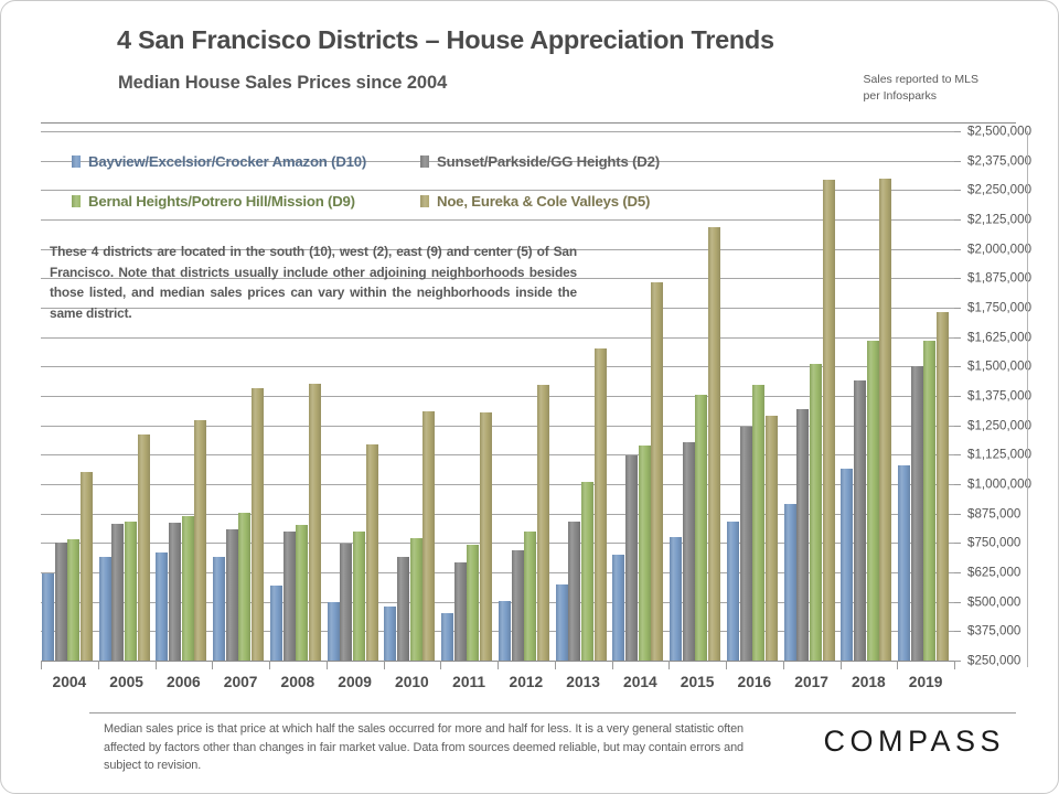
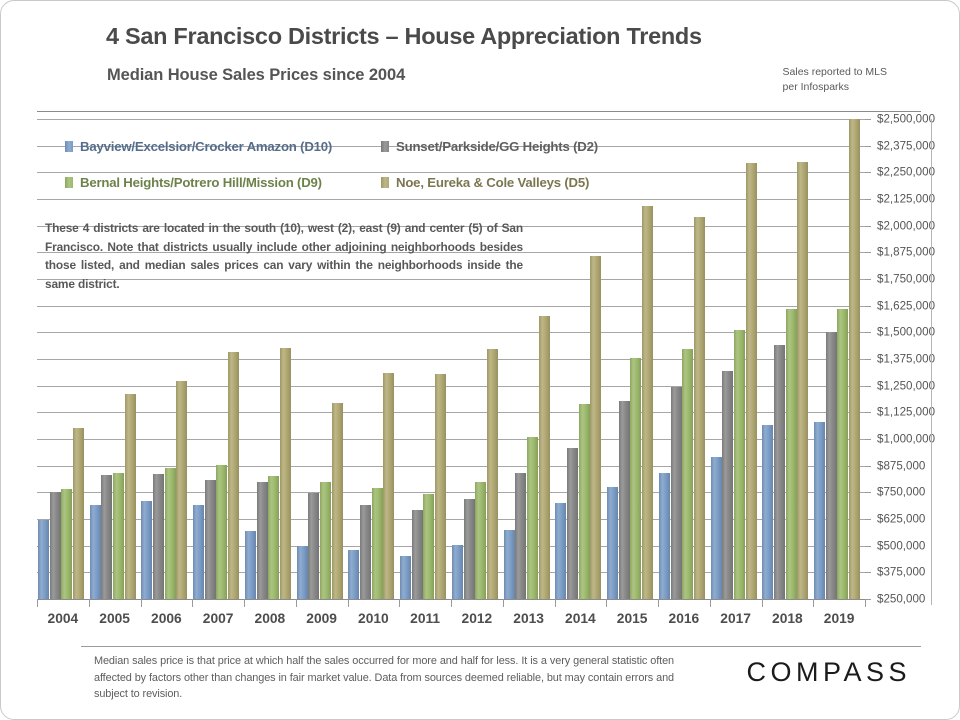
Sunset/Parkside/GG Heights (D2)/2014: $1120000 -> $960000
Noe, Eureka & Cole Valleys (D5)/2016: $1290000 -> $2040000
Noe, Eureka & Cole Valleys (D5)/2019: $1730000 -> $2500000
